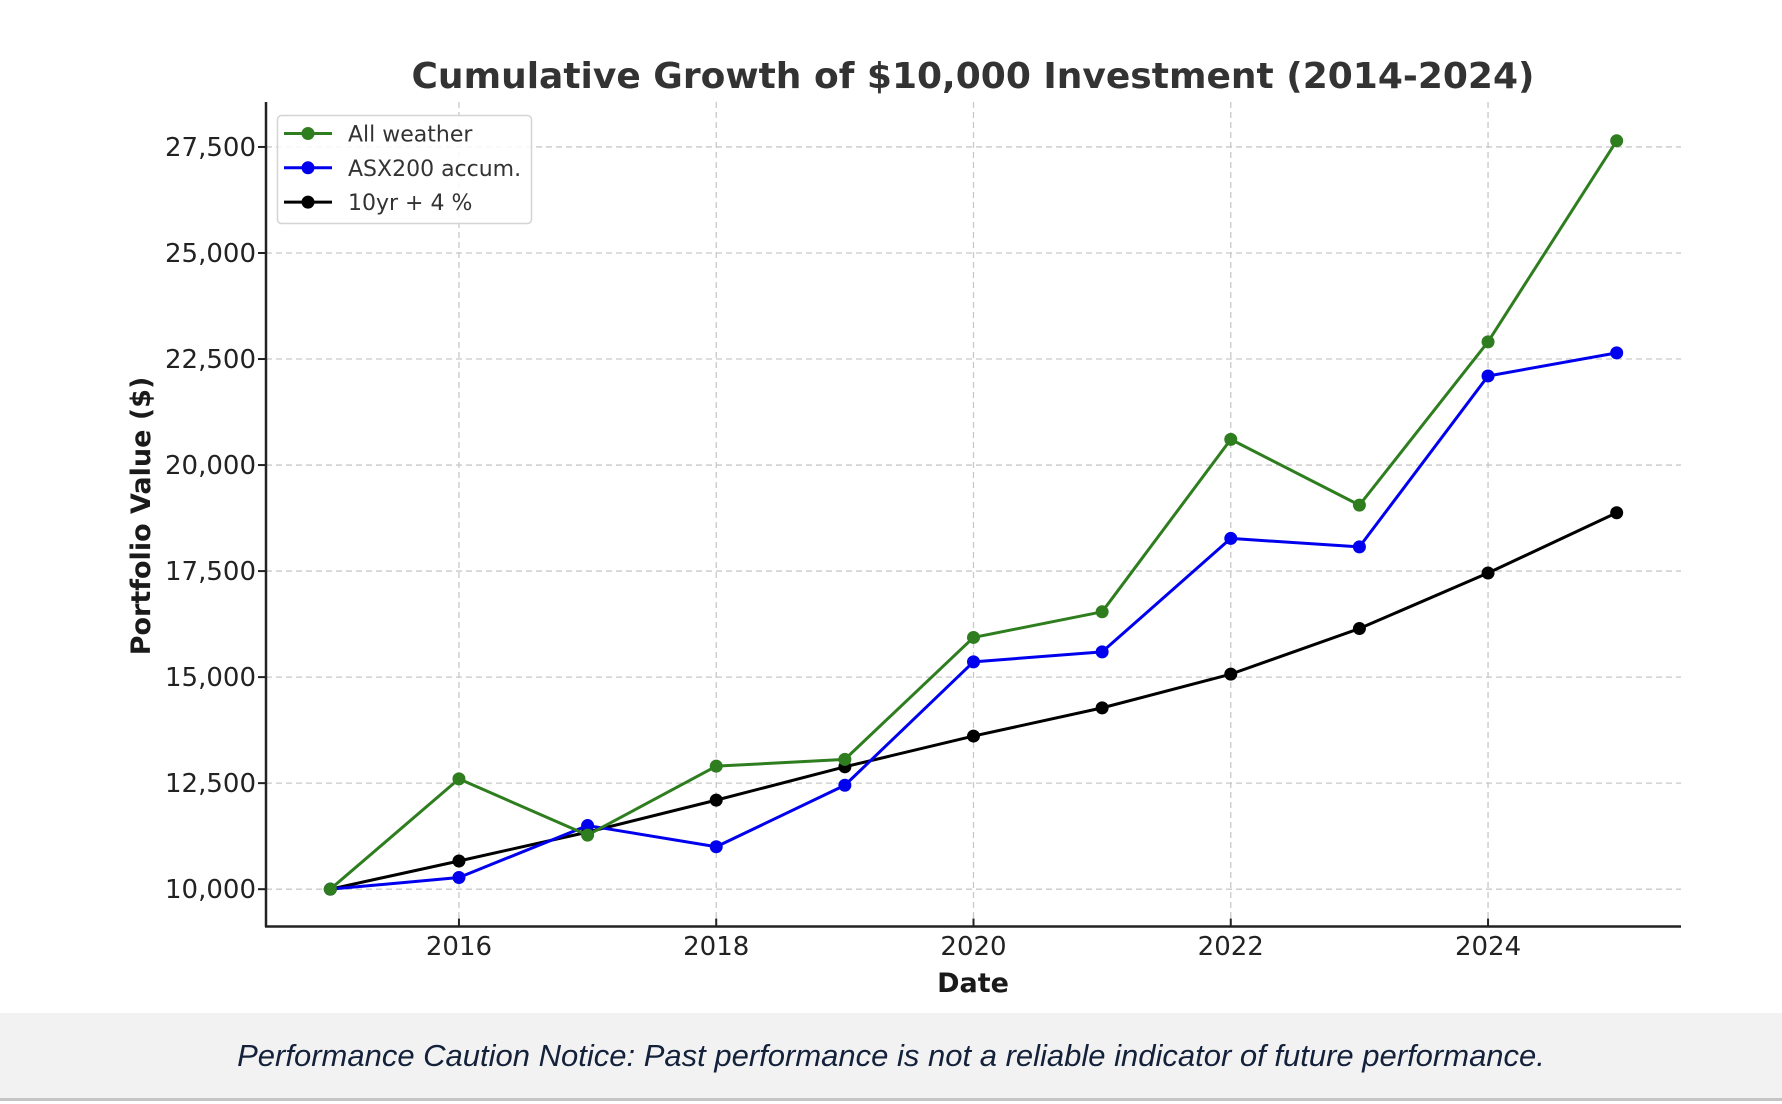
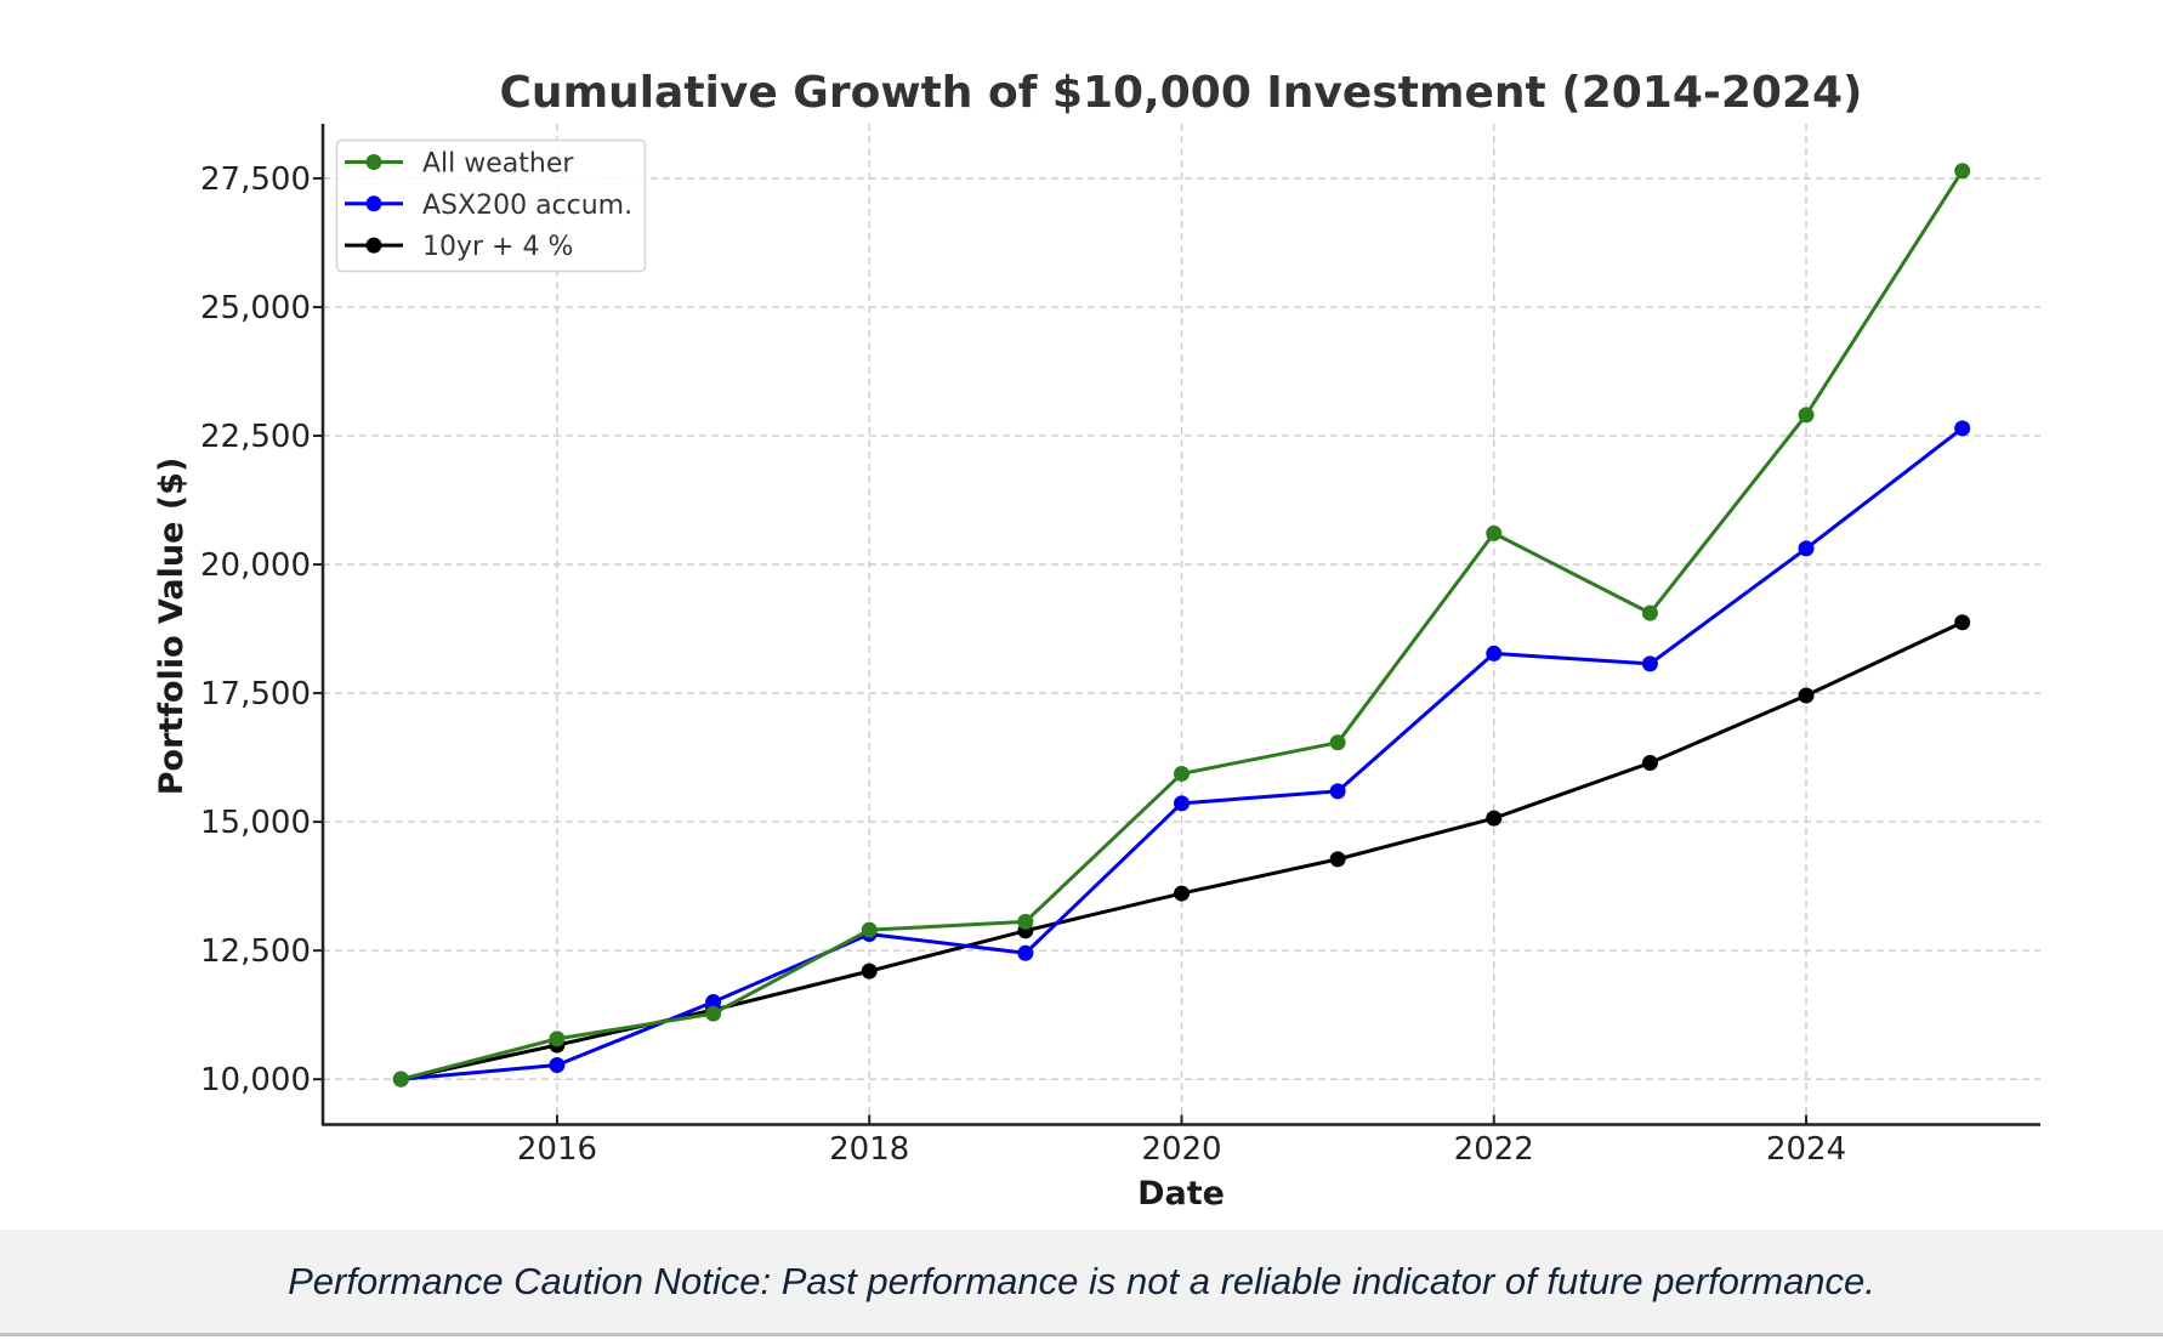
All weather/2016: 12600 -> 10800
ASX200 accum./2018: 11000 -> 12800
ASX200 accum./2024: 22100 -> 20300
